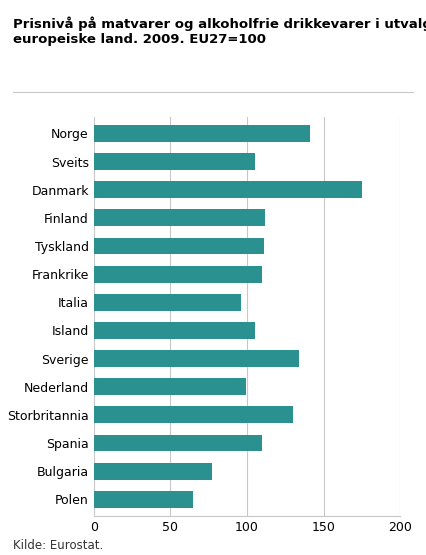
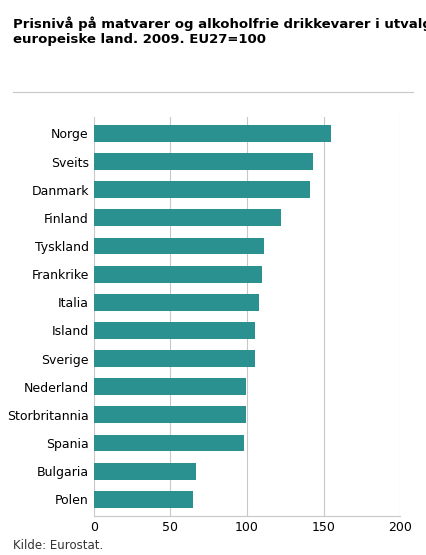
Norge: 141 -> 155
Sveits: 105 -> 143
Danmark: 175 -> 141
Finland: 112 -> 122
Italia: 96 -> 108
Sverige: 134 -> 105
Storbritannia: 130 -> 99
Spania: 110 -> 98
Bulgaria: 77 -> 67
